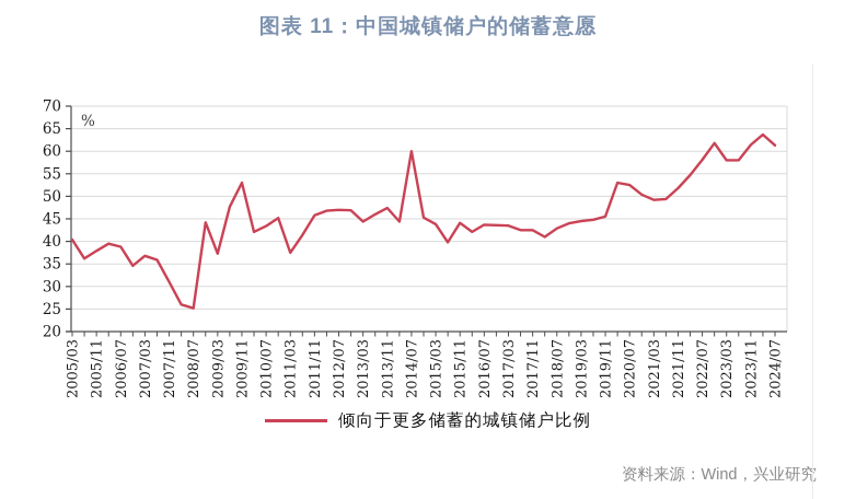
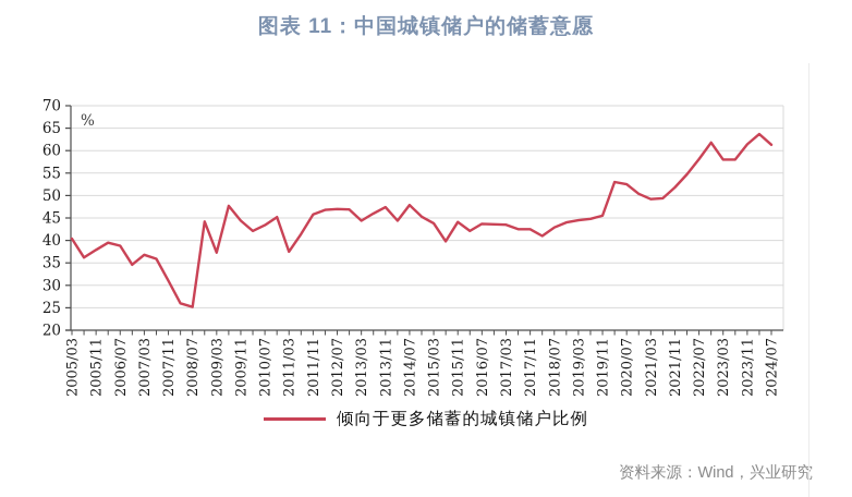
2009/11: 53 -> 44
2014/07: 60 -> 48
